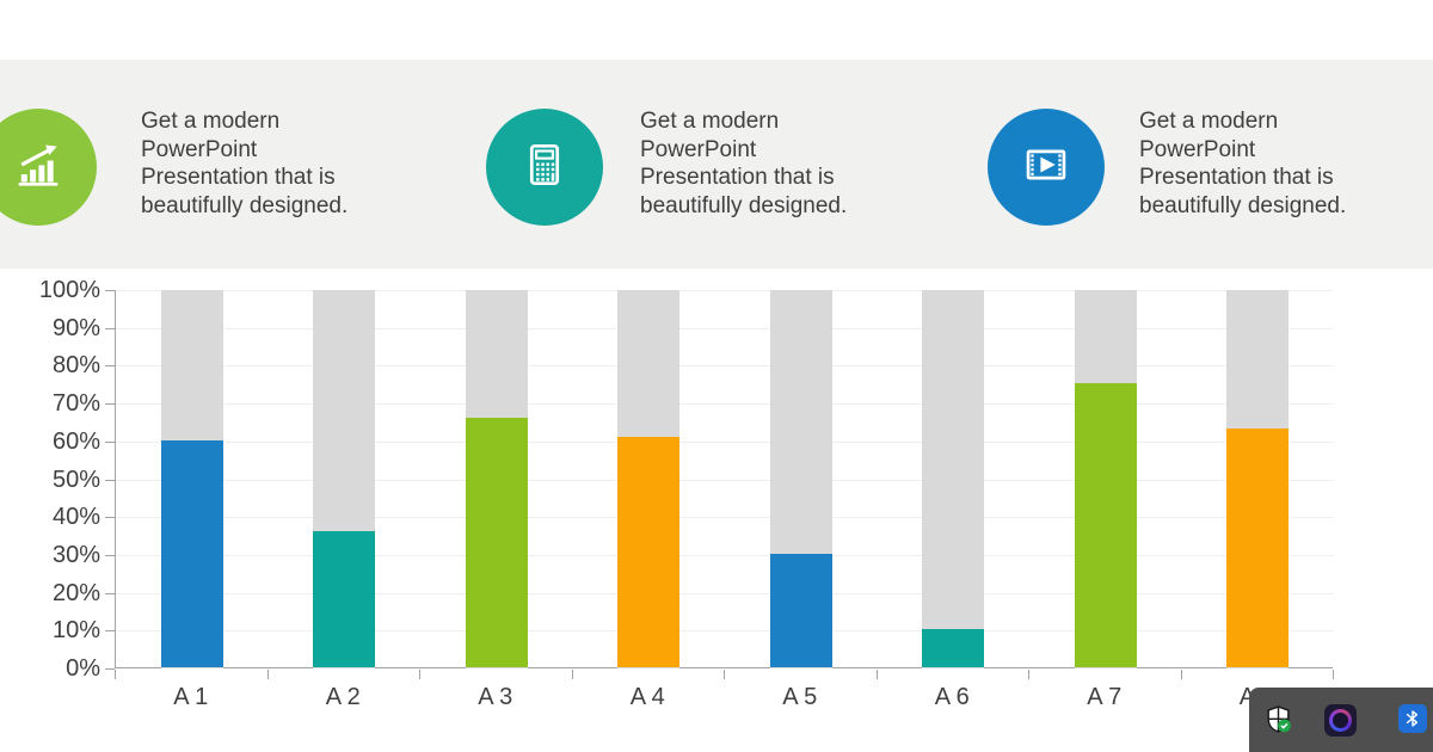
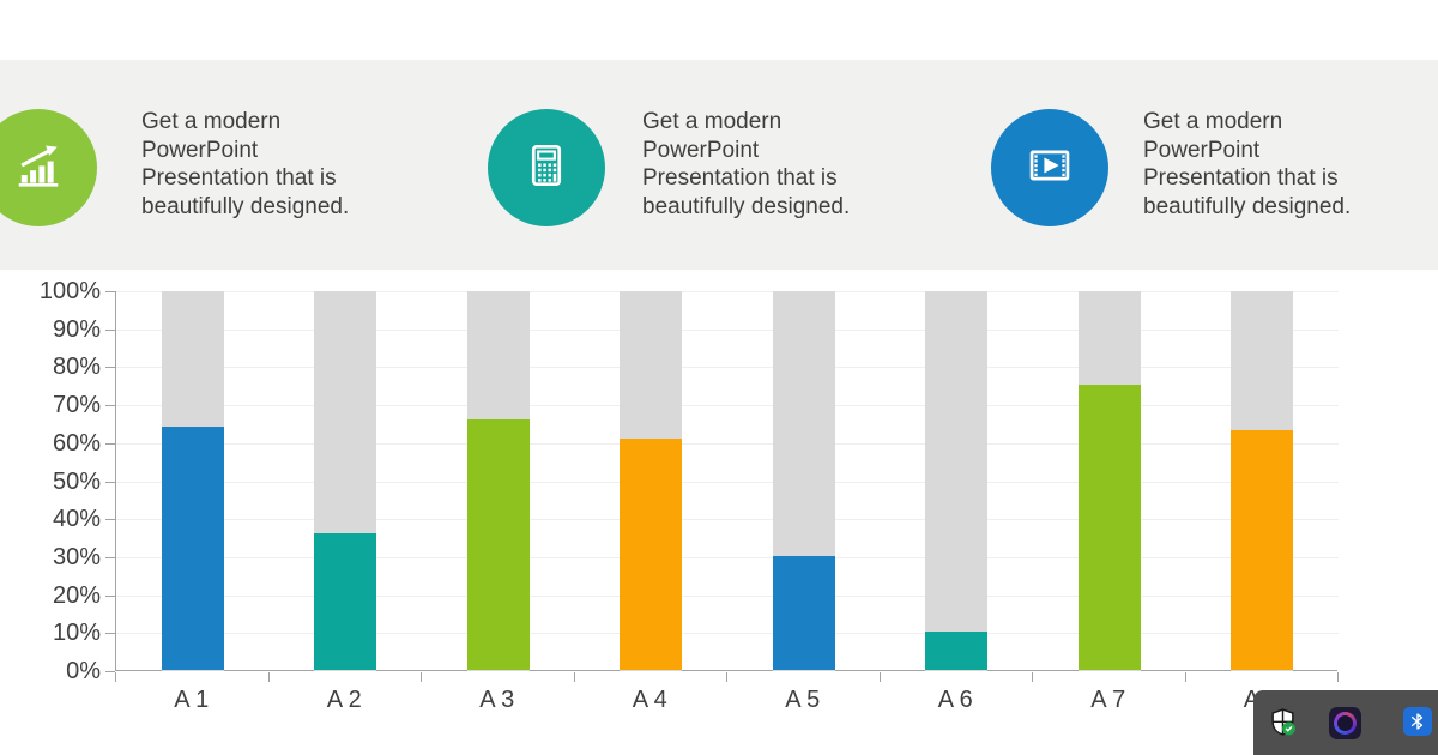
A 1: 60% -> 64%
